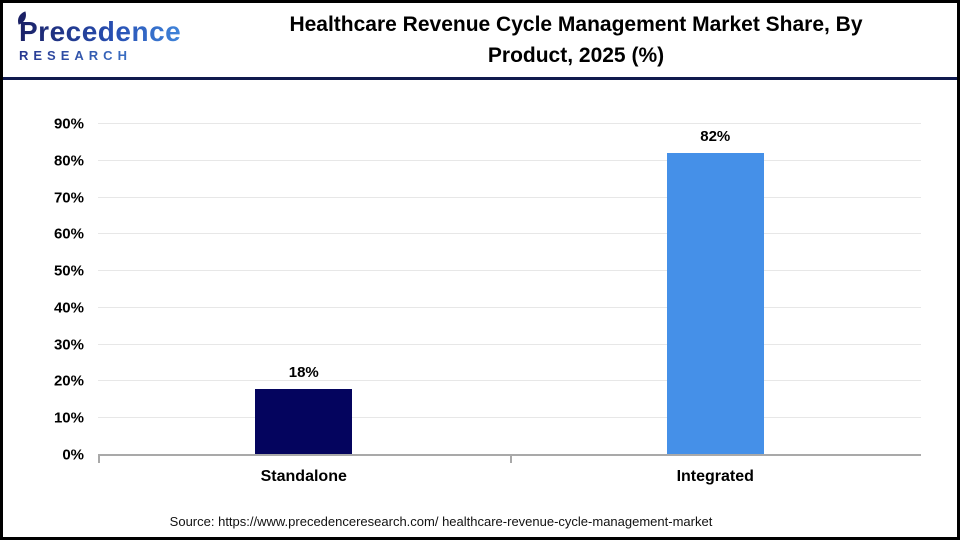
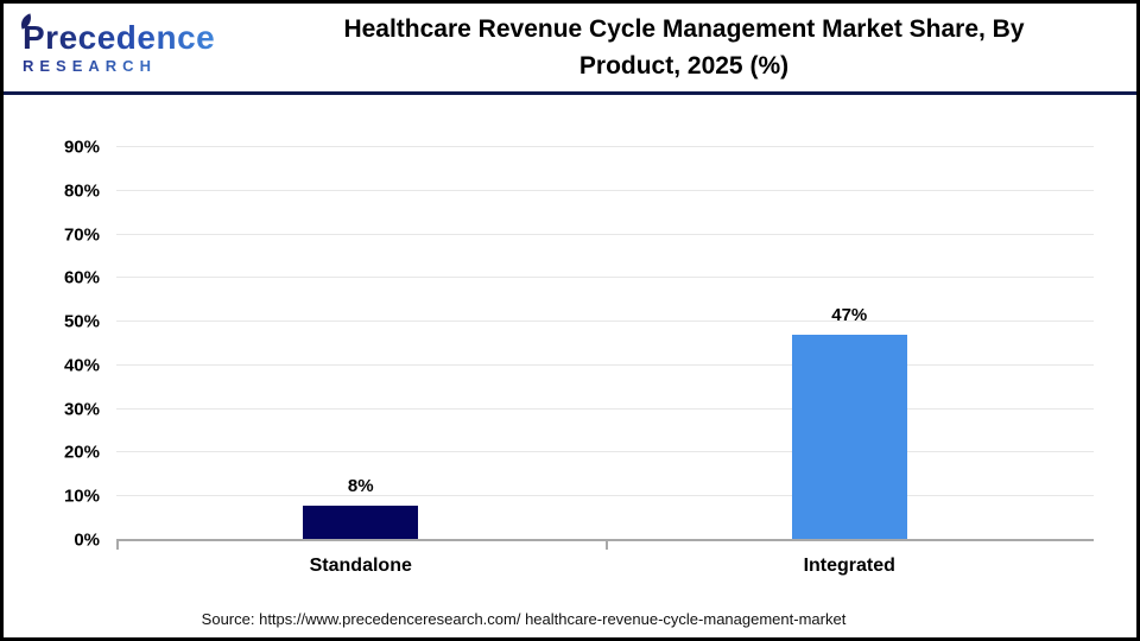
Standalone: 18% -> 8%
Integrated: 82% -> 47%
